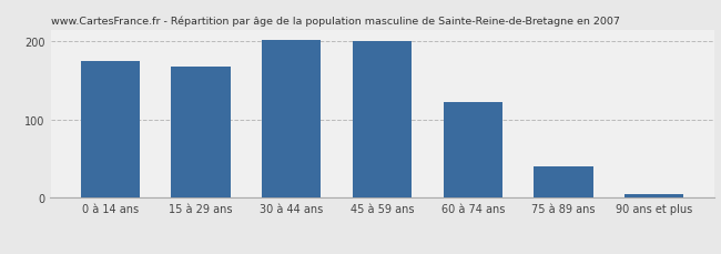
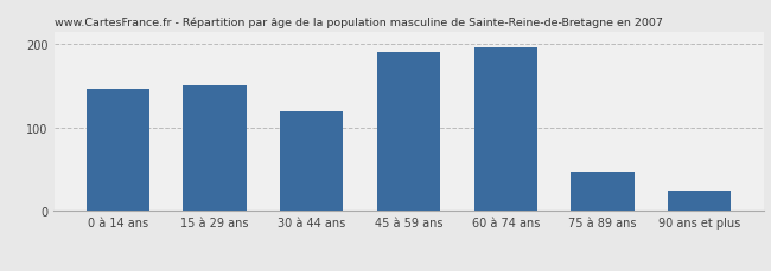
0 à 14 ans: 175 -> 146
15 à 29 ans: 168 -> 150
30 à 44 ans: 201 -> 120
45 à 59 ans: 200 -> 190
60 à 74 ans: 122 -> 196
75 à 89 ans: 40 -> 48
90 ans et plus: 5 -> 24
